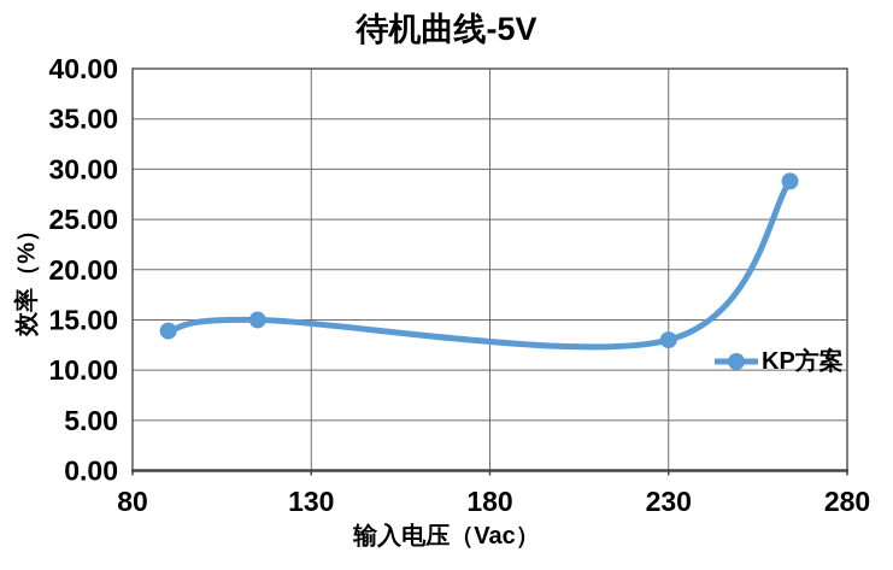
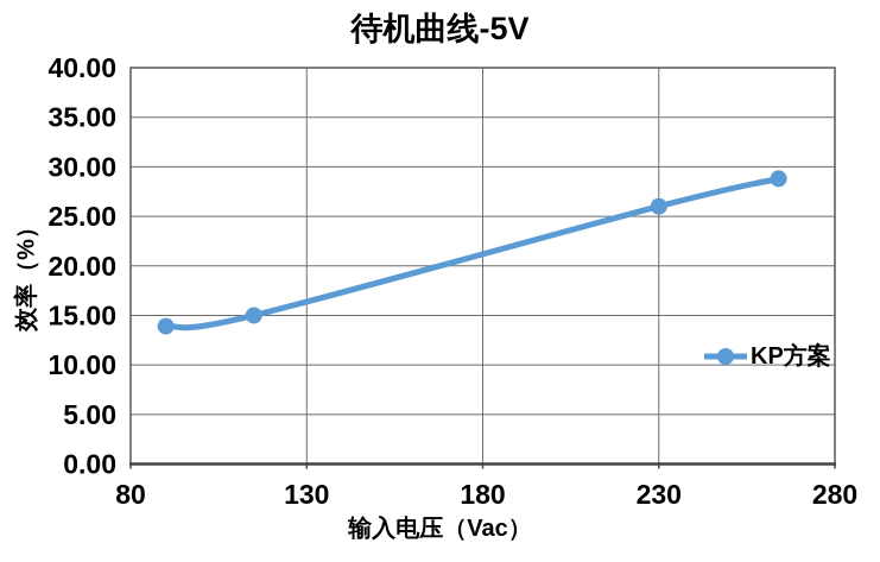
230: 13 -> 26
